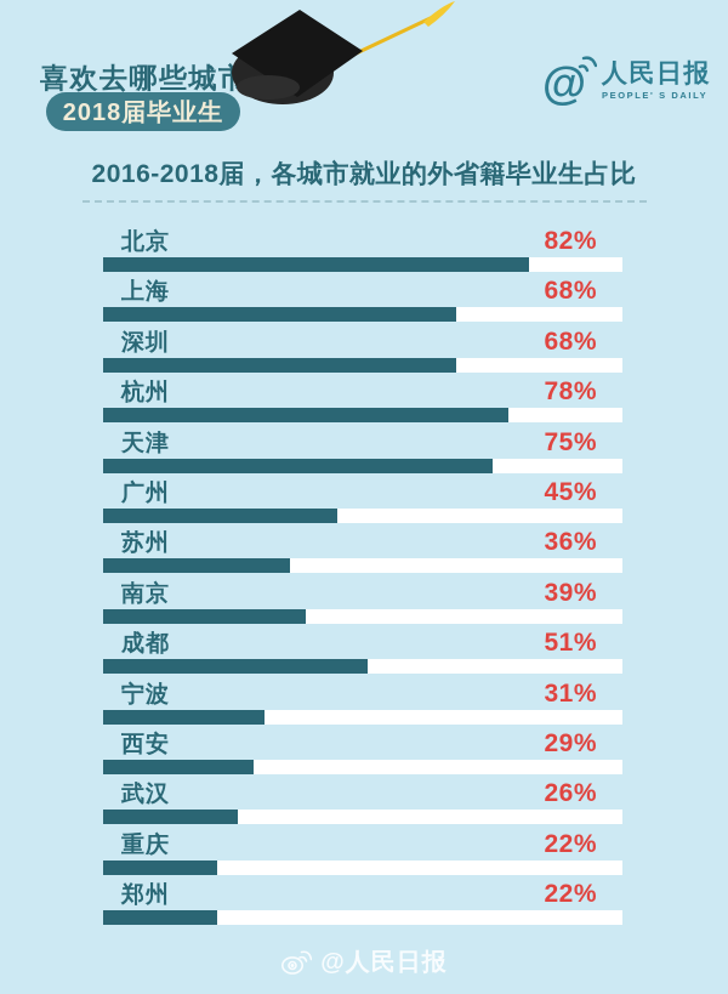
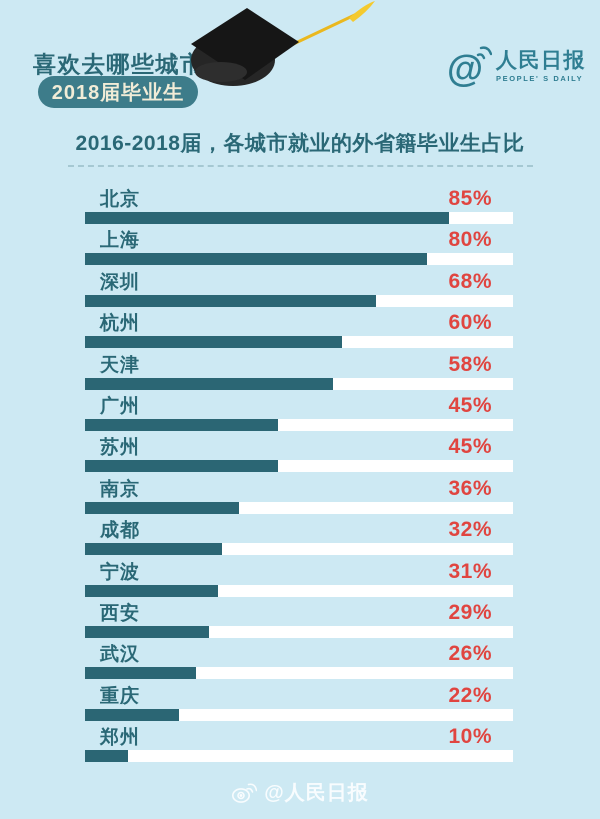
北京: 82% -> 85%
上海: 68% -> 80%
杭州: 78% -> 60%
天津: 75% -> 58%
苏州: 36% -> 45%
南京: 39% -> 36%
成都: 51% -> 32%
郑州: 22% -> 10%
